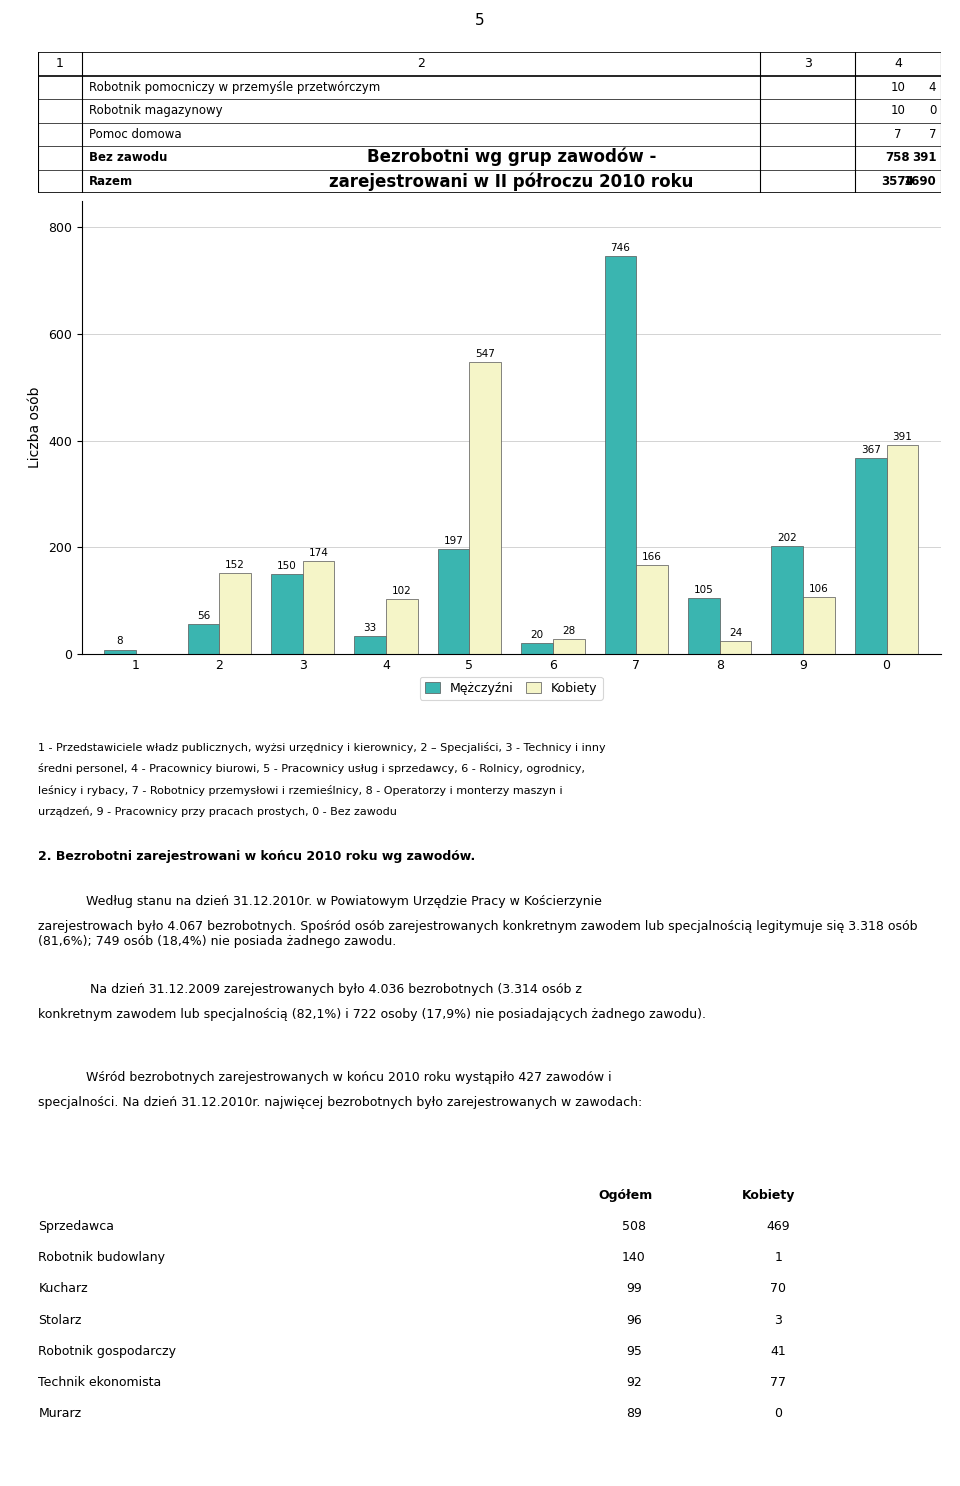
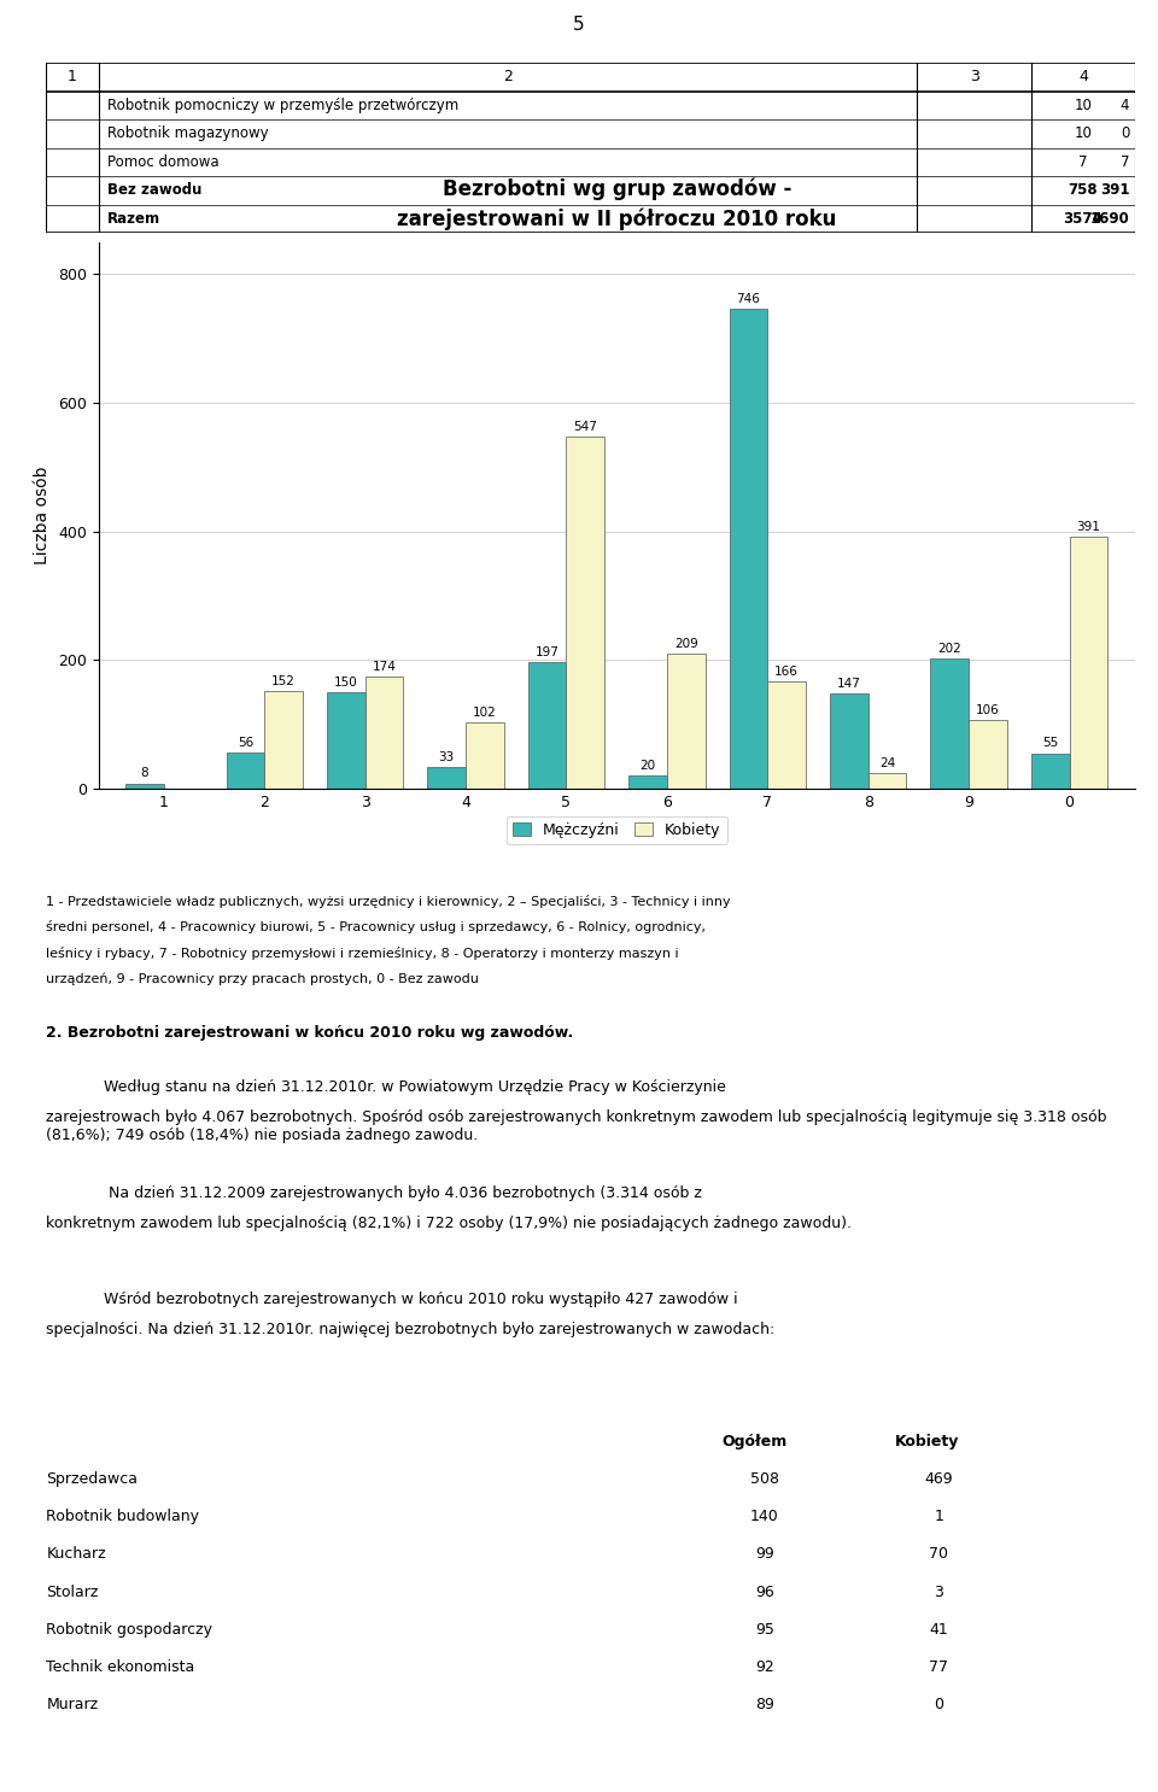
Kobiety/6: 28 -> 209
Mężczyźni/8: 105 -> 147
Mężczyźni/0: 367 -> 55
